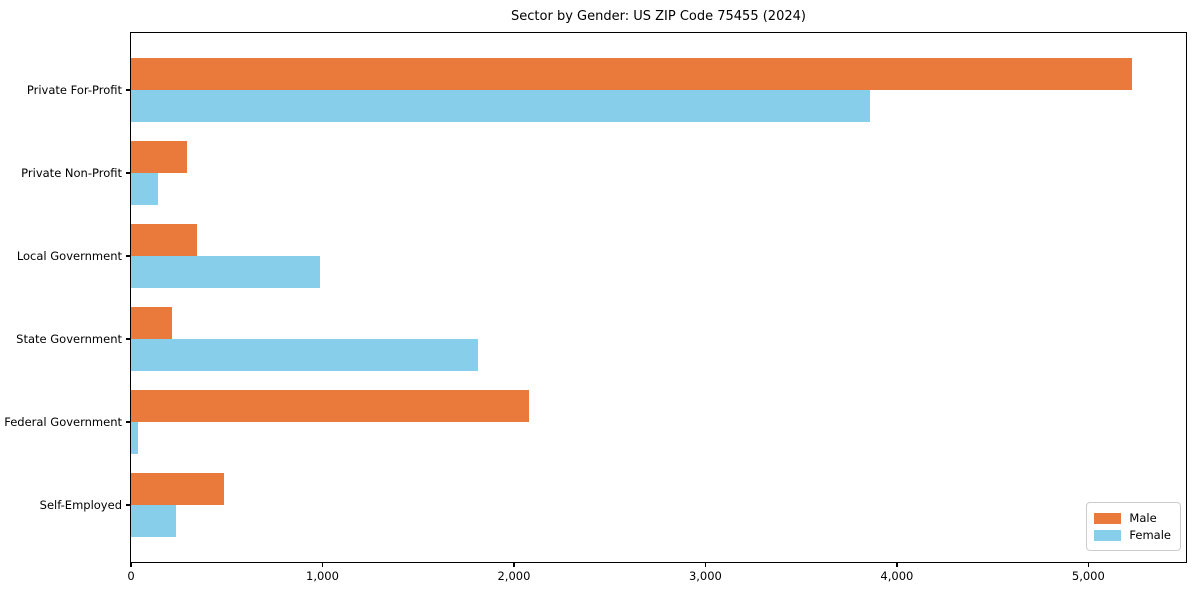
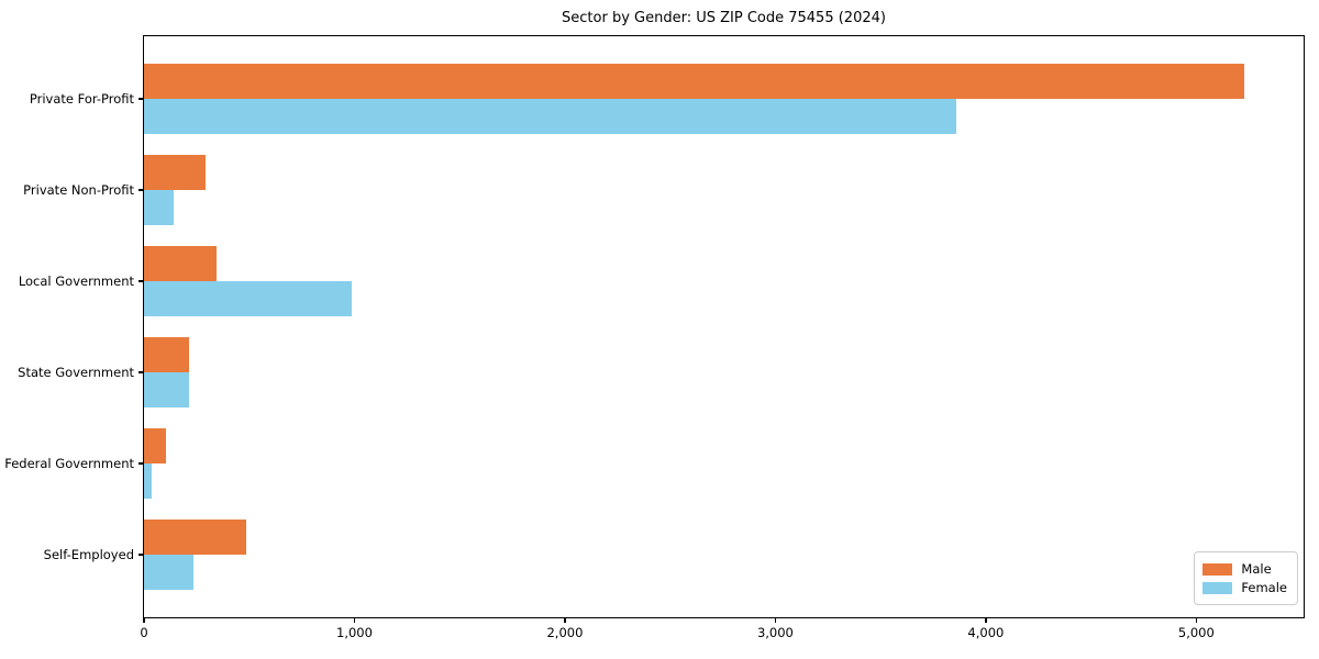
Female/State Government: 1810 -> 220
Male/Federal Government: 2080 -> 100
